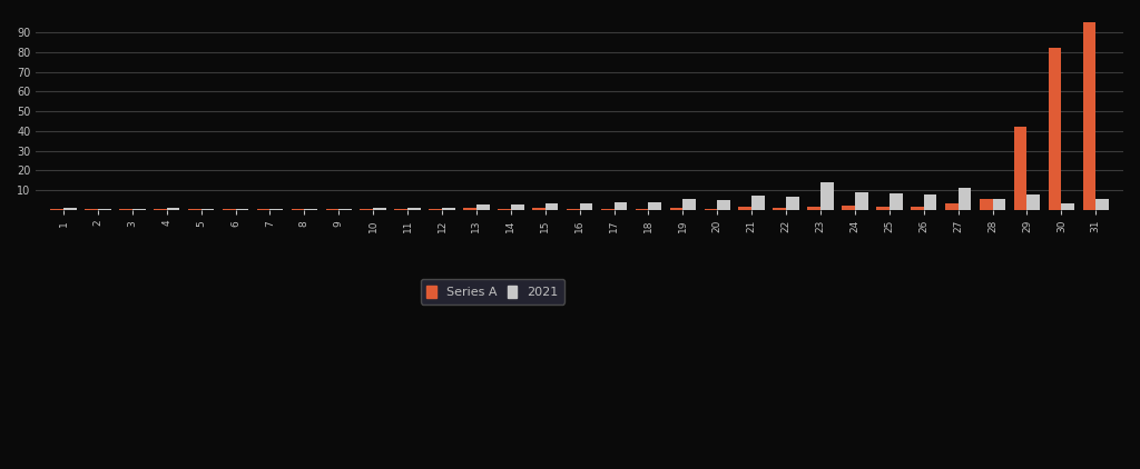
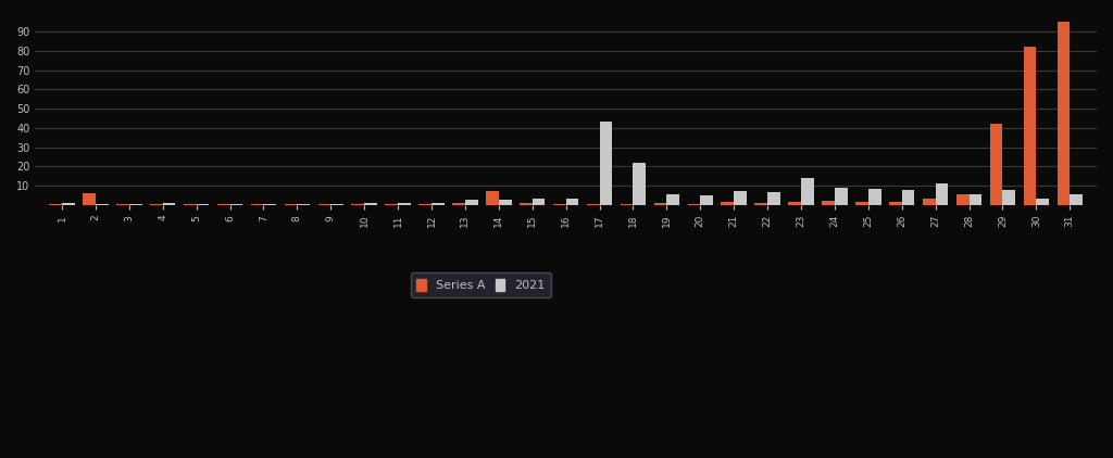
Series A/2: 0 -> 6
Series A/14: 0 -> 7
2021/17: 4 -> 43
2021/18: 4 -> 22
